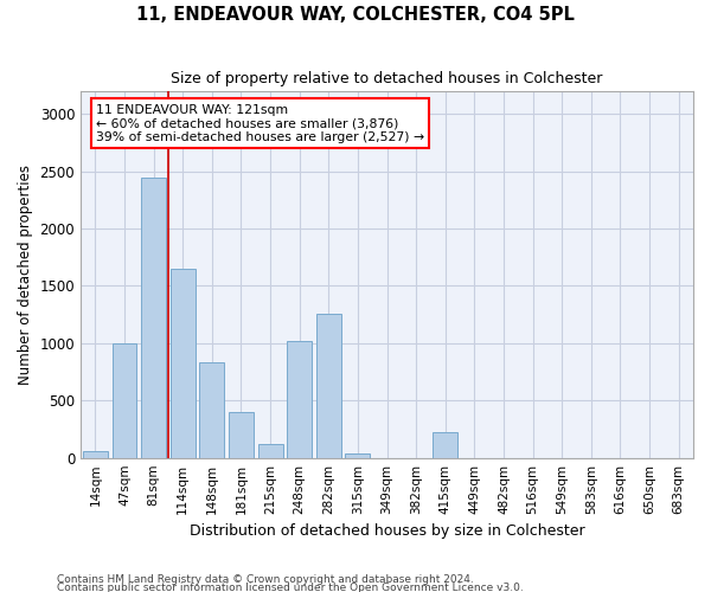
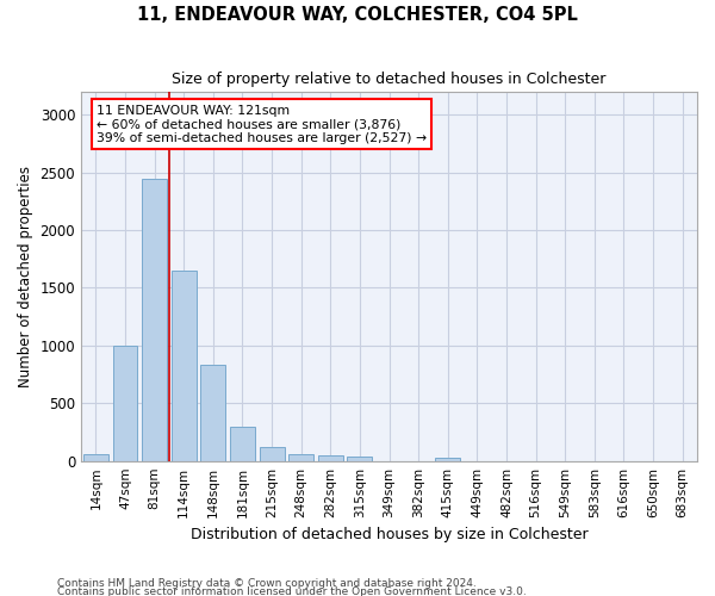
181sqm: 400 -> 300
248sqm: 1020 -> 60
282sqm: 1260 -> 50
415sqm: 220 -> 30
